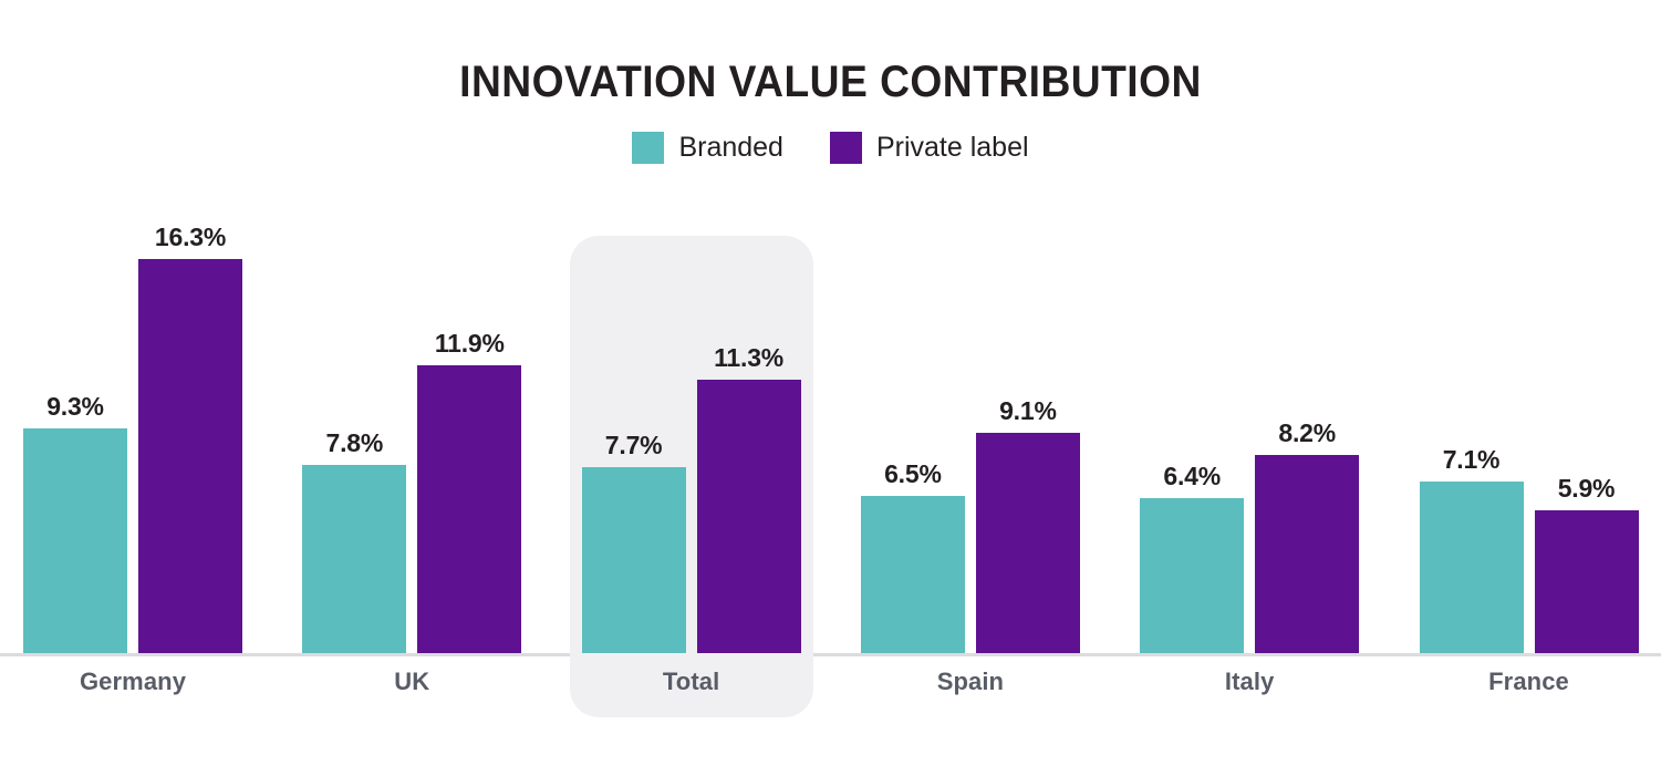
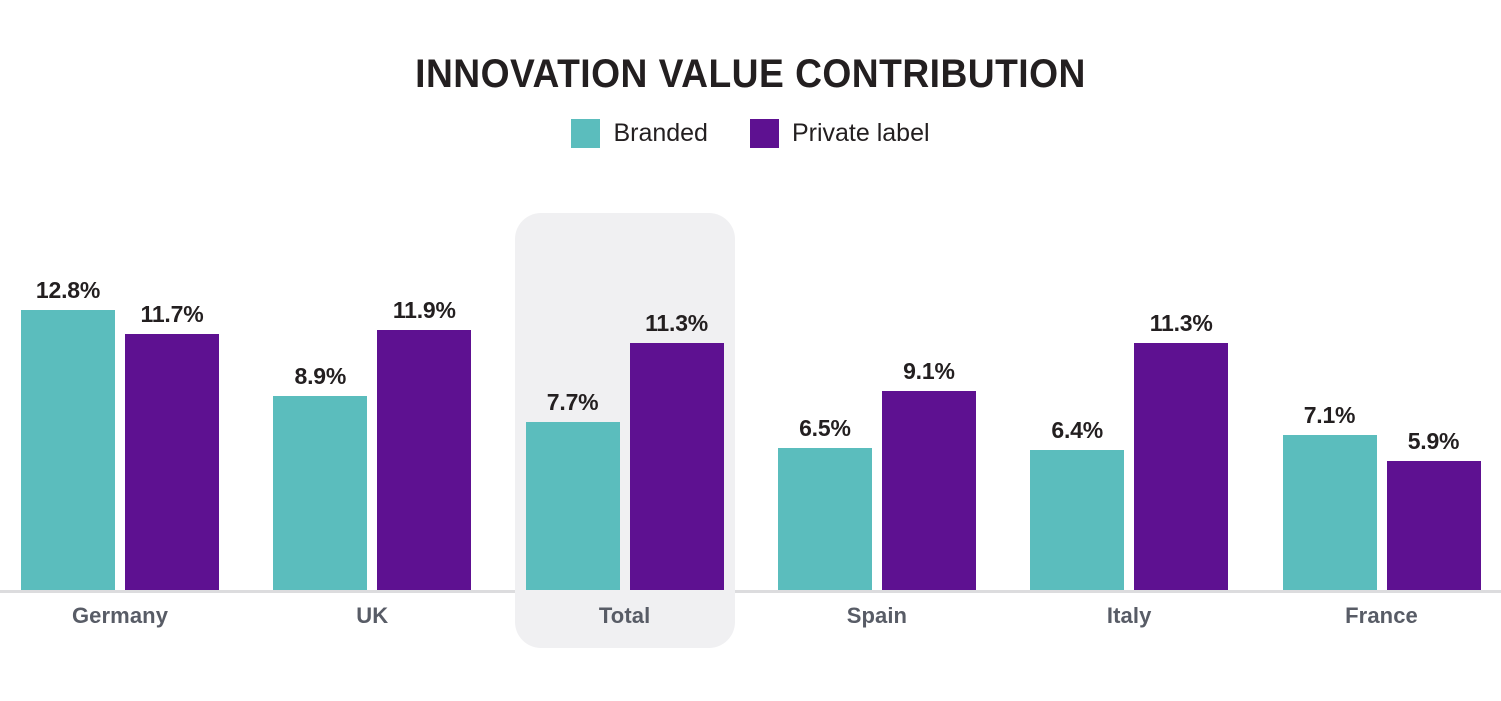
Branded/Germany: 9.3% -> 12.8%
Private label/Germany: 16.3% -> 11.7%
Branded/UK: 7.8% -> 8.9%
Private label/Italy: 8.2% -> 11.3%
